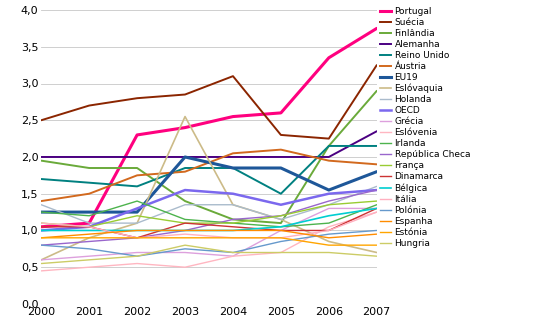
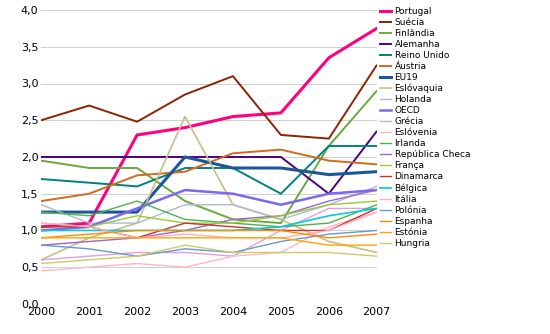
Suécia/2002: 2,80 -> 2,48
Alemanha/2006: 2,00 -> 1,50
EU19/2006: 1,55 -> 1,76
